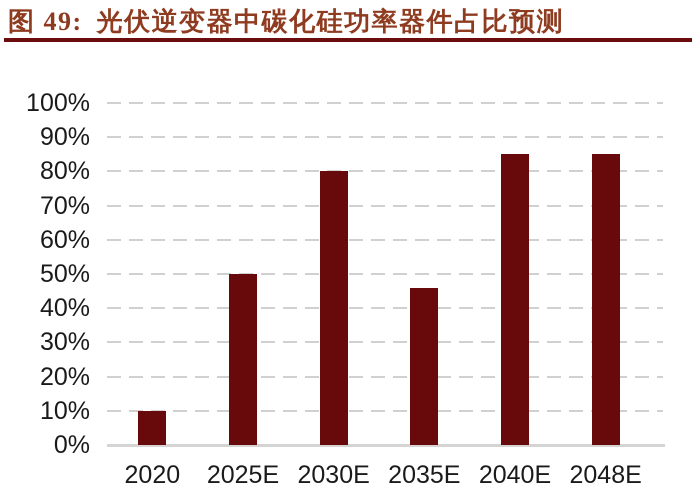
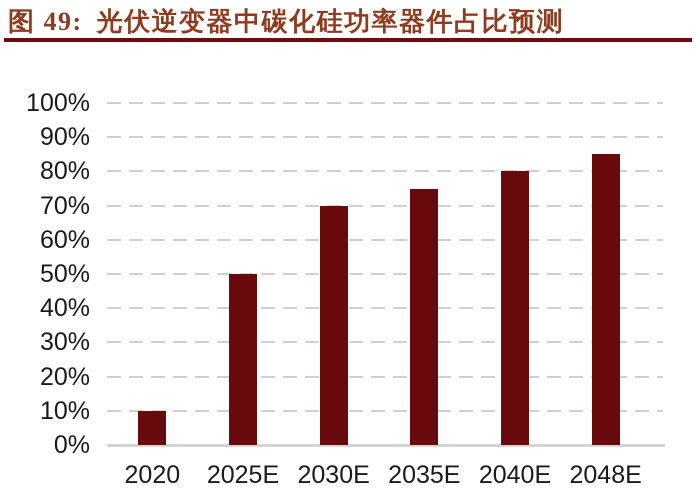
2030E: 80% -> 70%
2035E: 46% -> 75%
2040E: 85% -> 80%
